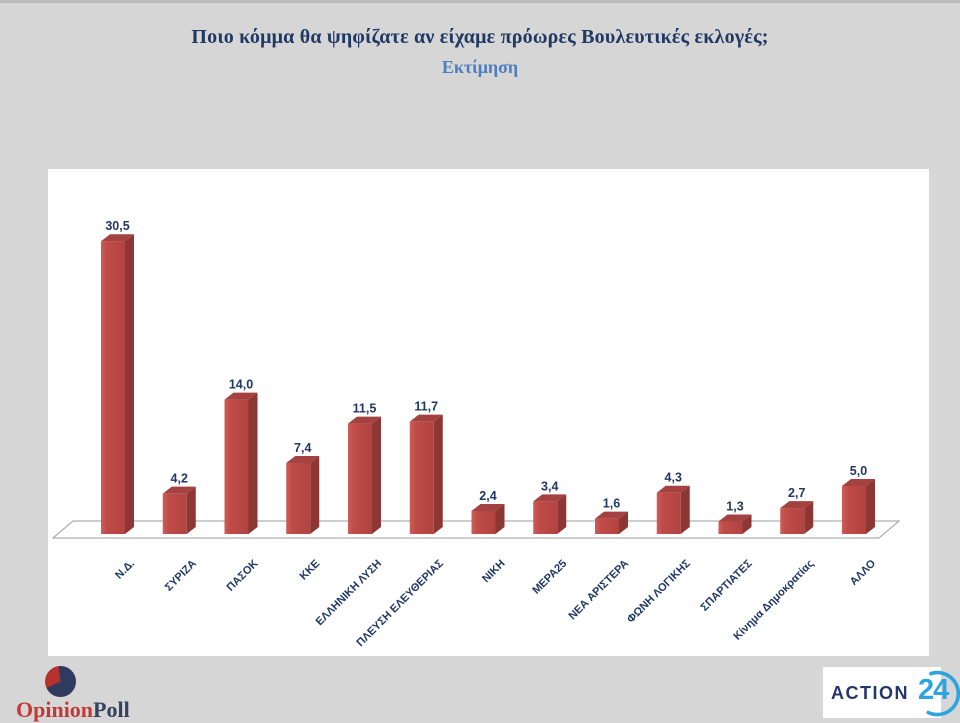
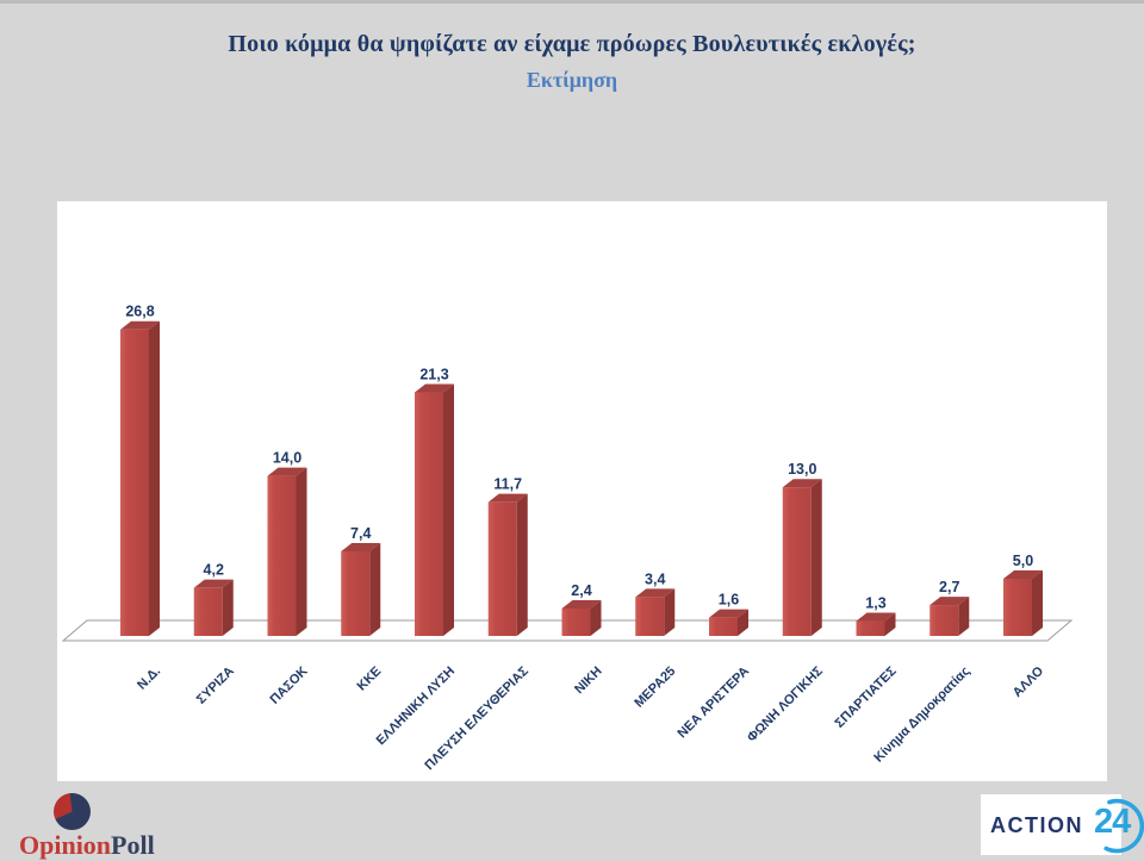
Ν.Δ.: 30,5 -> 26,8
ΕΛΛΗΝΙΚΗ ΛΥΣΗ: 11,5 -> 21,3
ΦΩΝΗ ΛΟΓΙΚΗΣ: 4,3 -> 13,0
